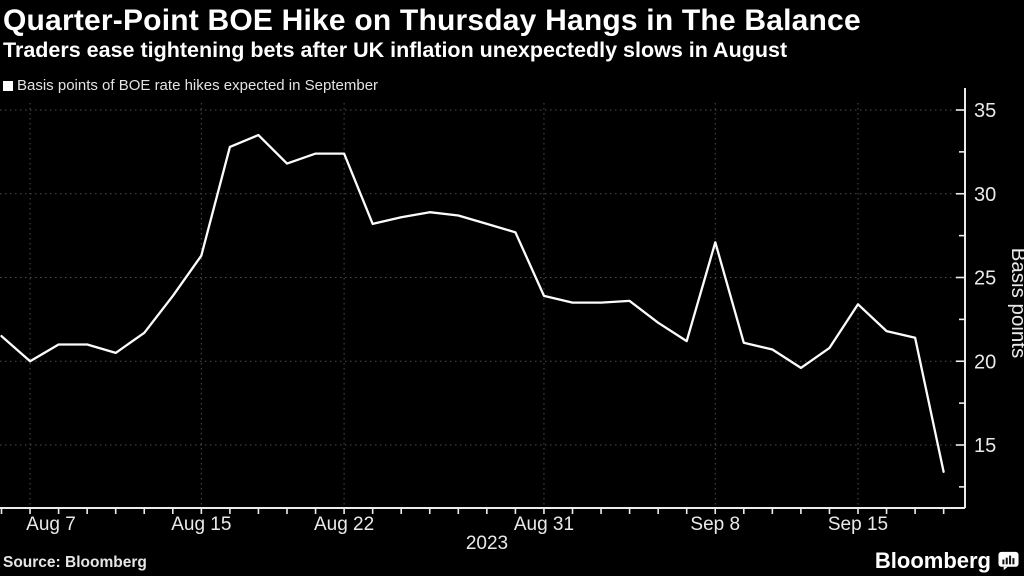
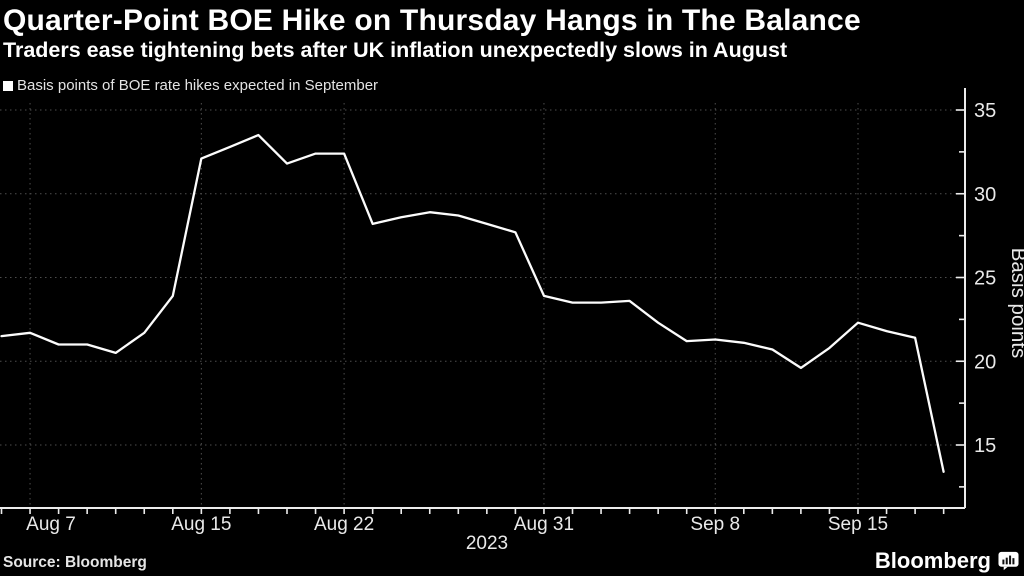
Aug 7: 20.0 -> 21.7
Aug 15: 26.3 -> 32.1
Sep 8: 27.1 -> 21.3
Sep 15: 23.4 -> 22.3
